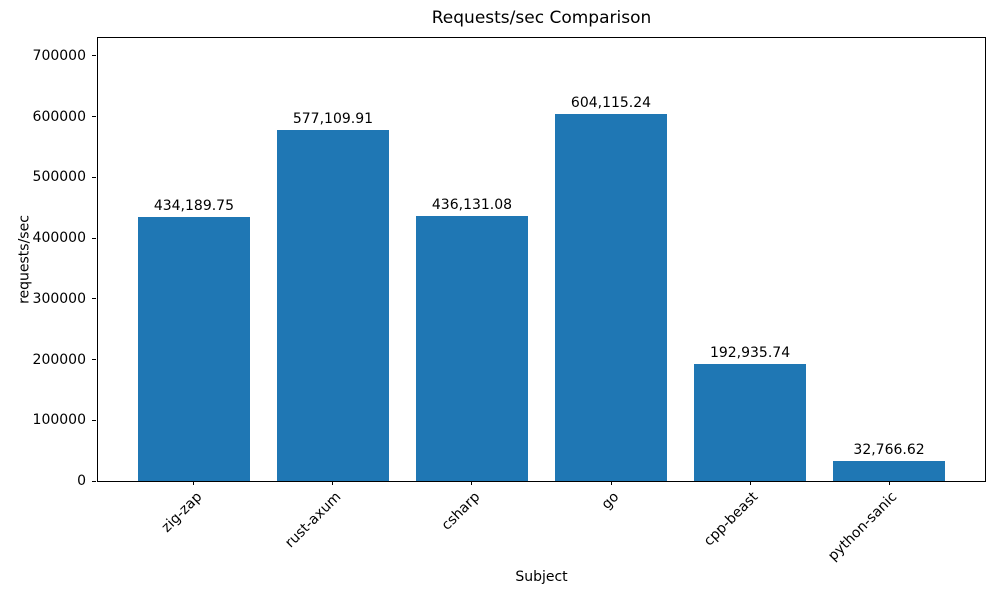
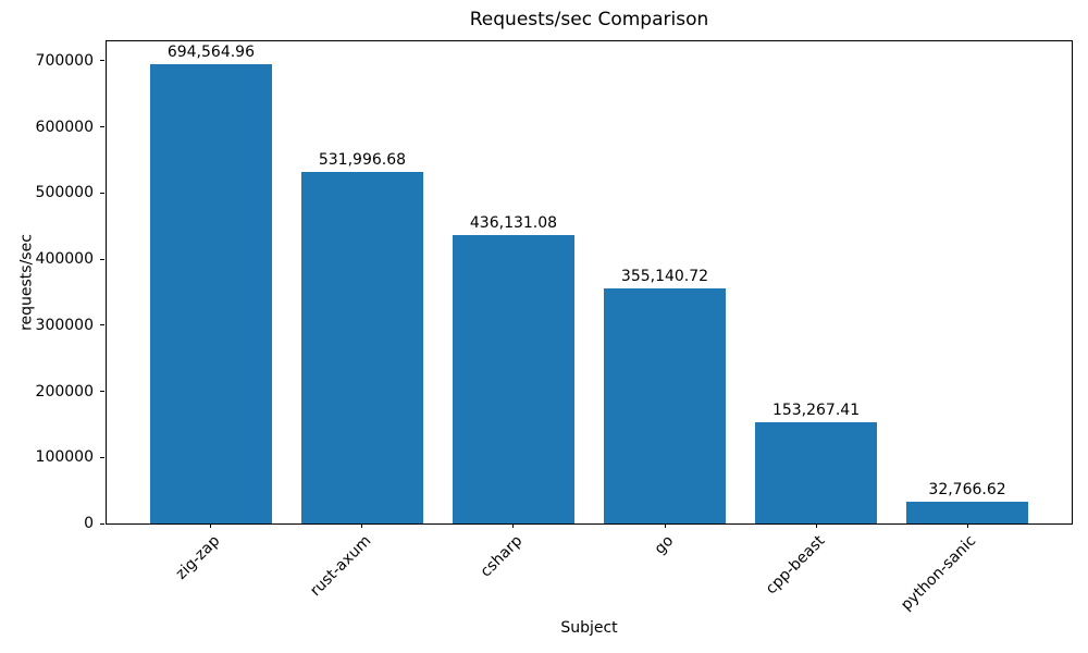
zig-zap: 434,189.75 -> 694,564.96
rust-axum: 577,109.91 -> 531,996.68
go: 604,115.24 -> 355,140.72
cpp-beast: 192,935.74 -> 153,267.41
